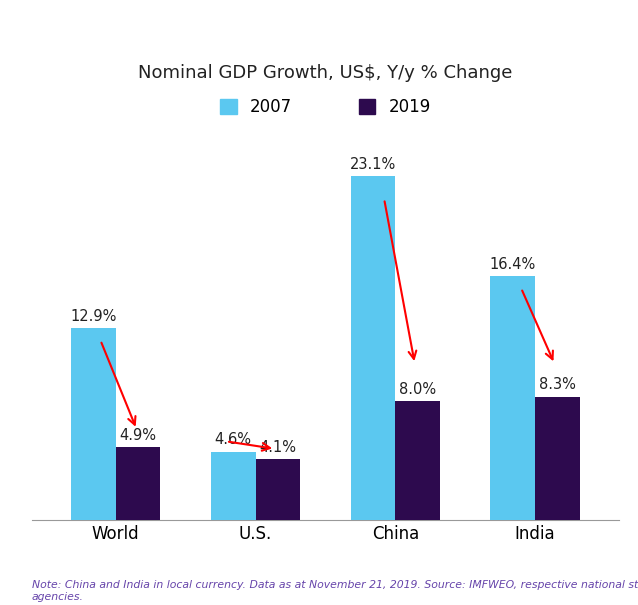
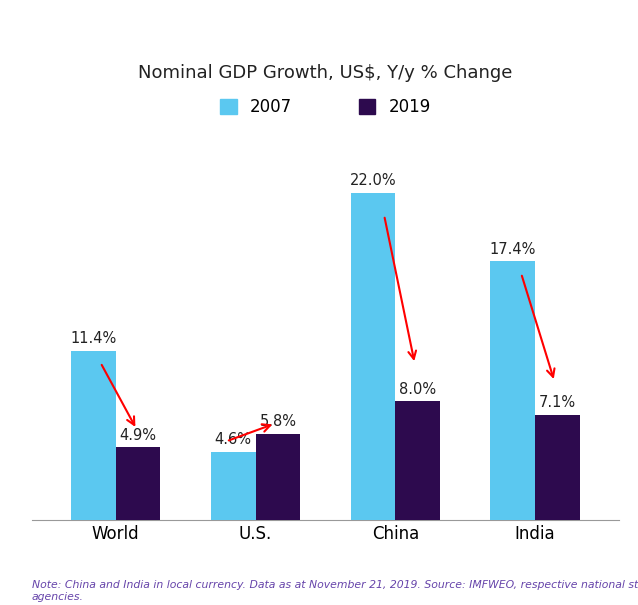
2007/World: 12.9% -> 11.4%
2019/U.S.: 4.1% -> 5.8%
2007/China: 23.1% -> 22.0%
2007/India: 16.4% -> 17.4%
2019/India: 8.3% -> 7.1%
